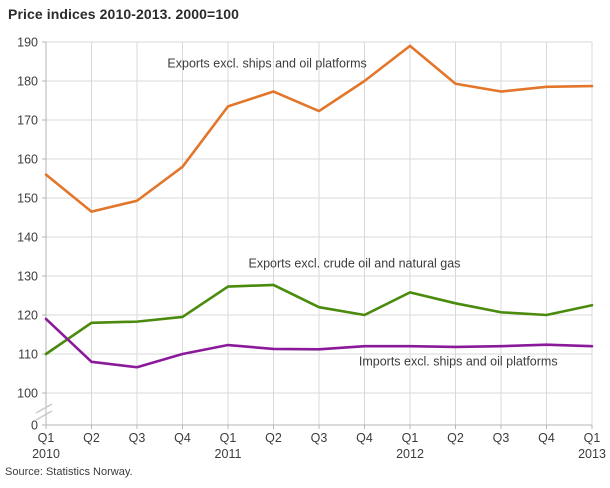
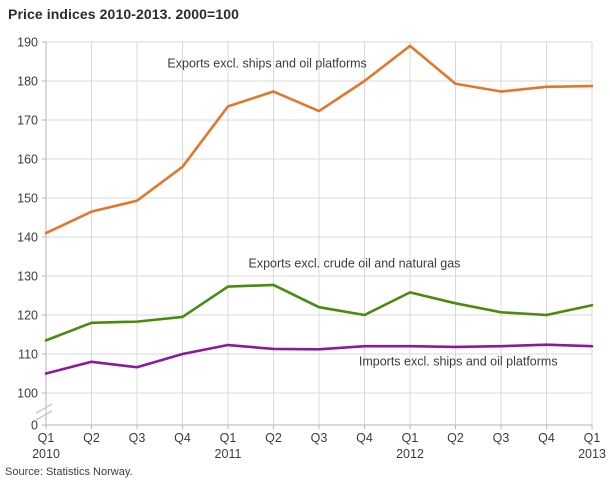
Exports excl. ships and oil platforms/Q1 2010: 156 -> 141
Exports excl. crude oil and natural gas/Q1 2010: 110 -> 114
Imports excl. ships and oil platforms/Q1 2010: 119 -> 105
